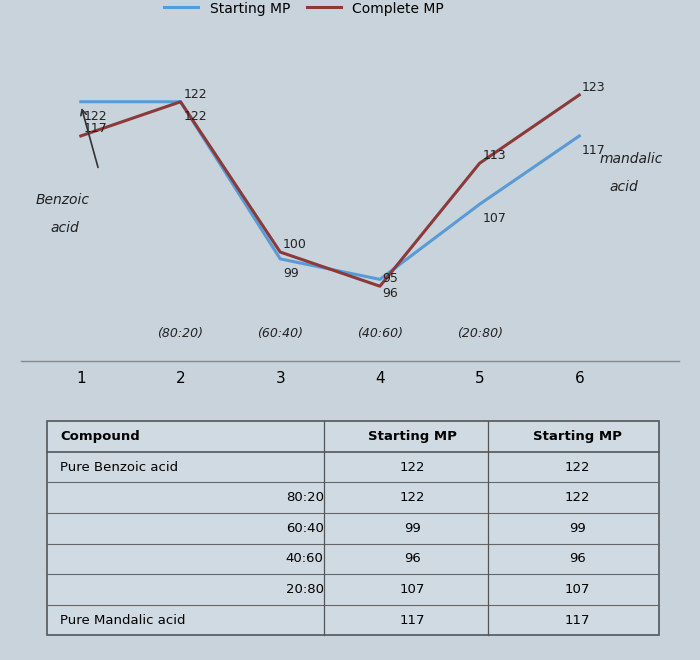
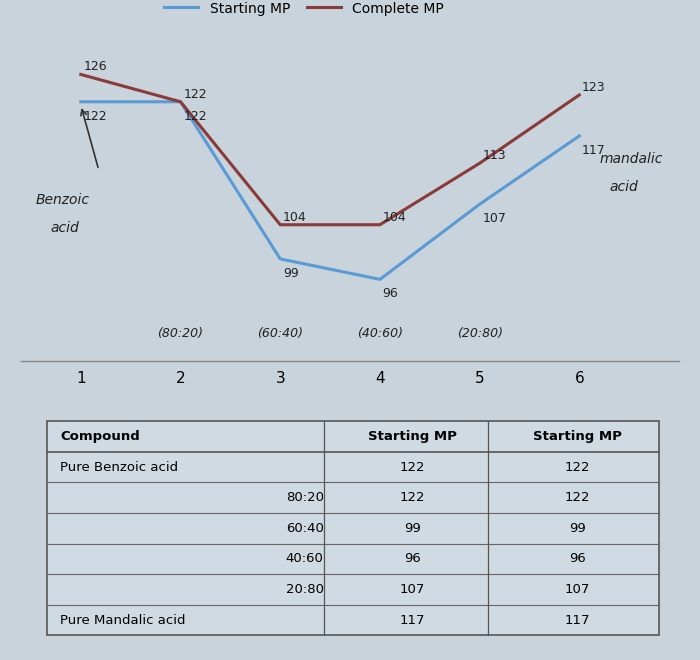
Complete MP/1: 117 -> 126
Complete MP/3: 100 -> 104
Complete MP/4: 95 -> 104
